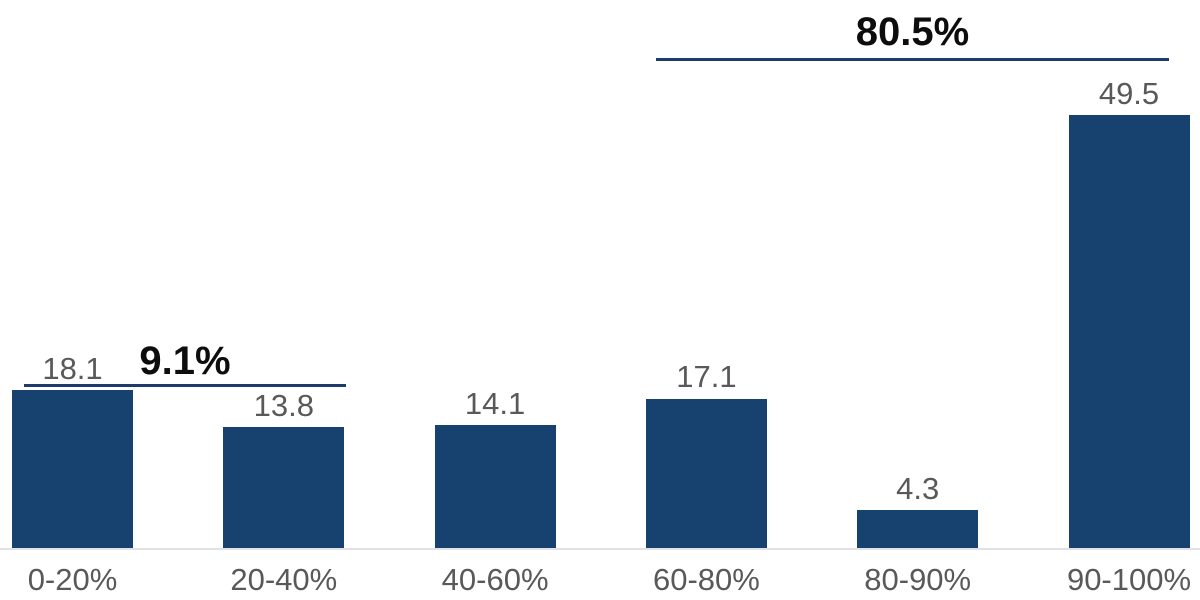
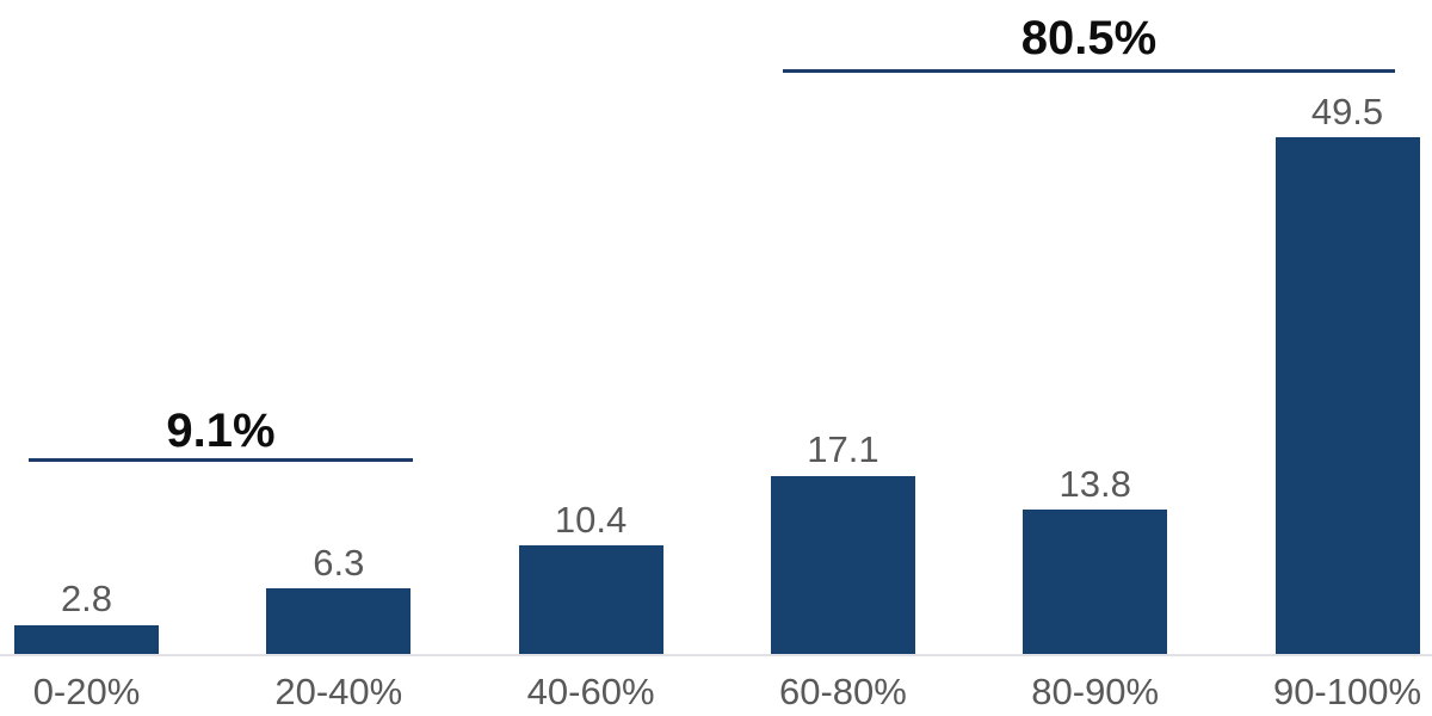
0-20%: 18.1 -> 2.8
20-40%: 13.8 -> 6.3
40-60%: 14.1 -> 10.4
80-90%: 4.3 -> 13.8
